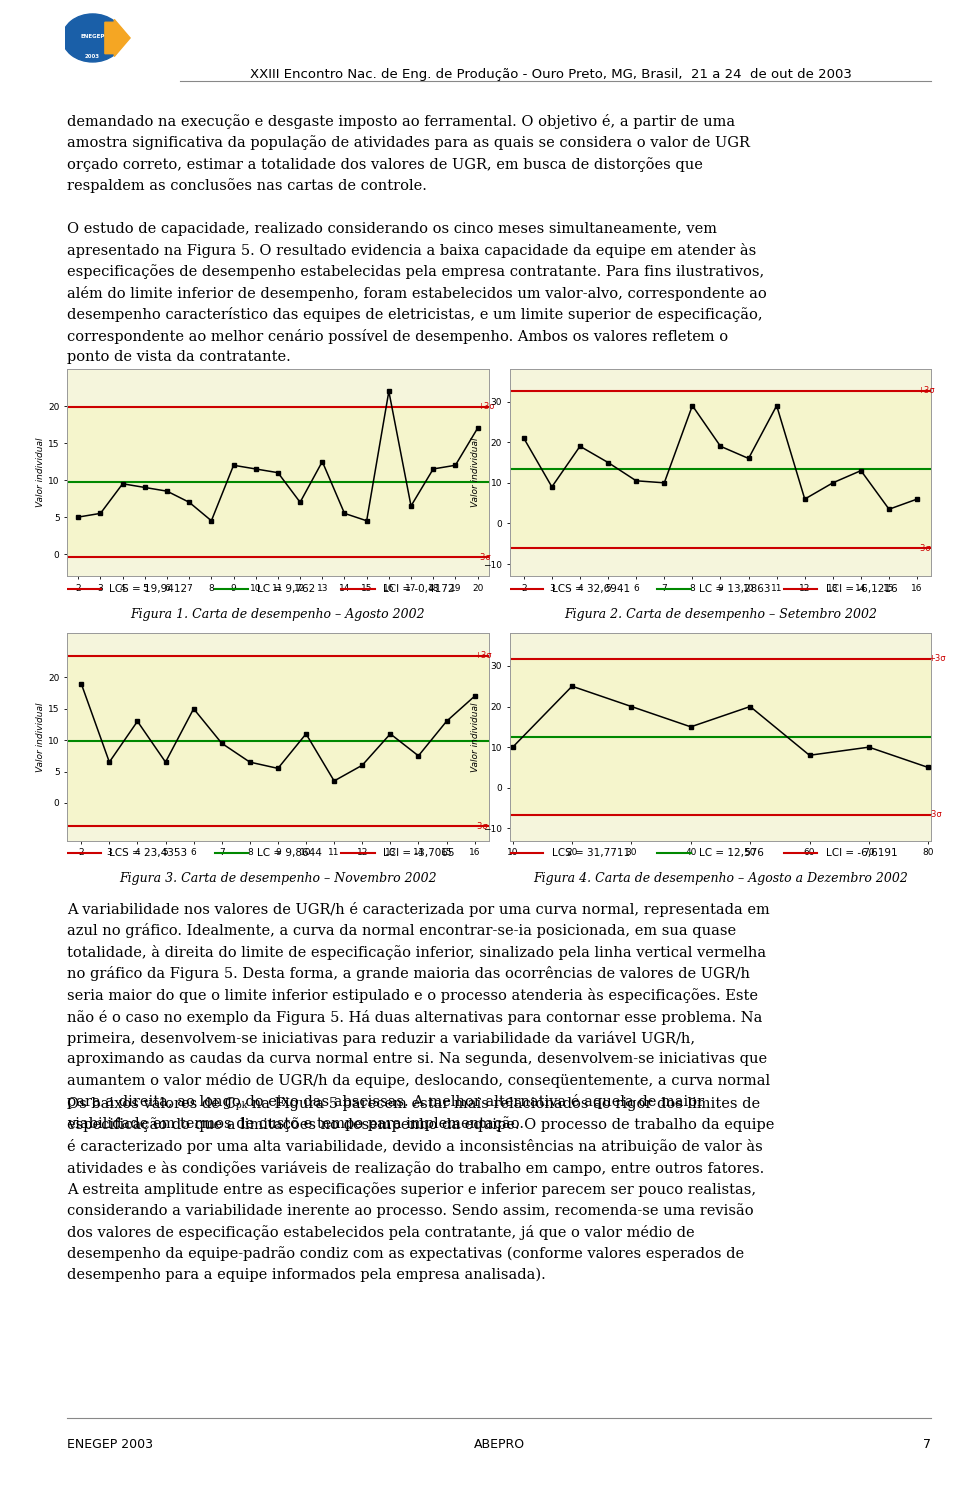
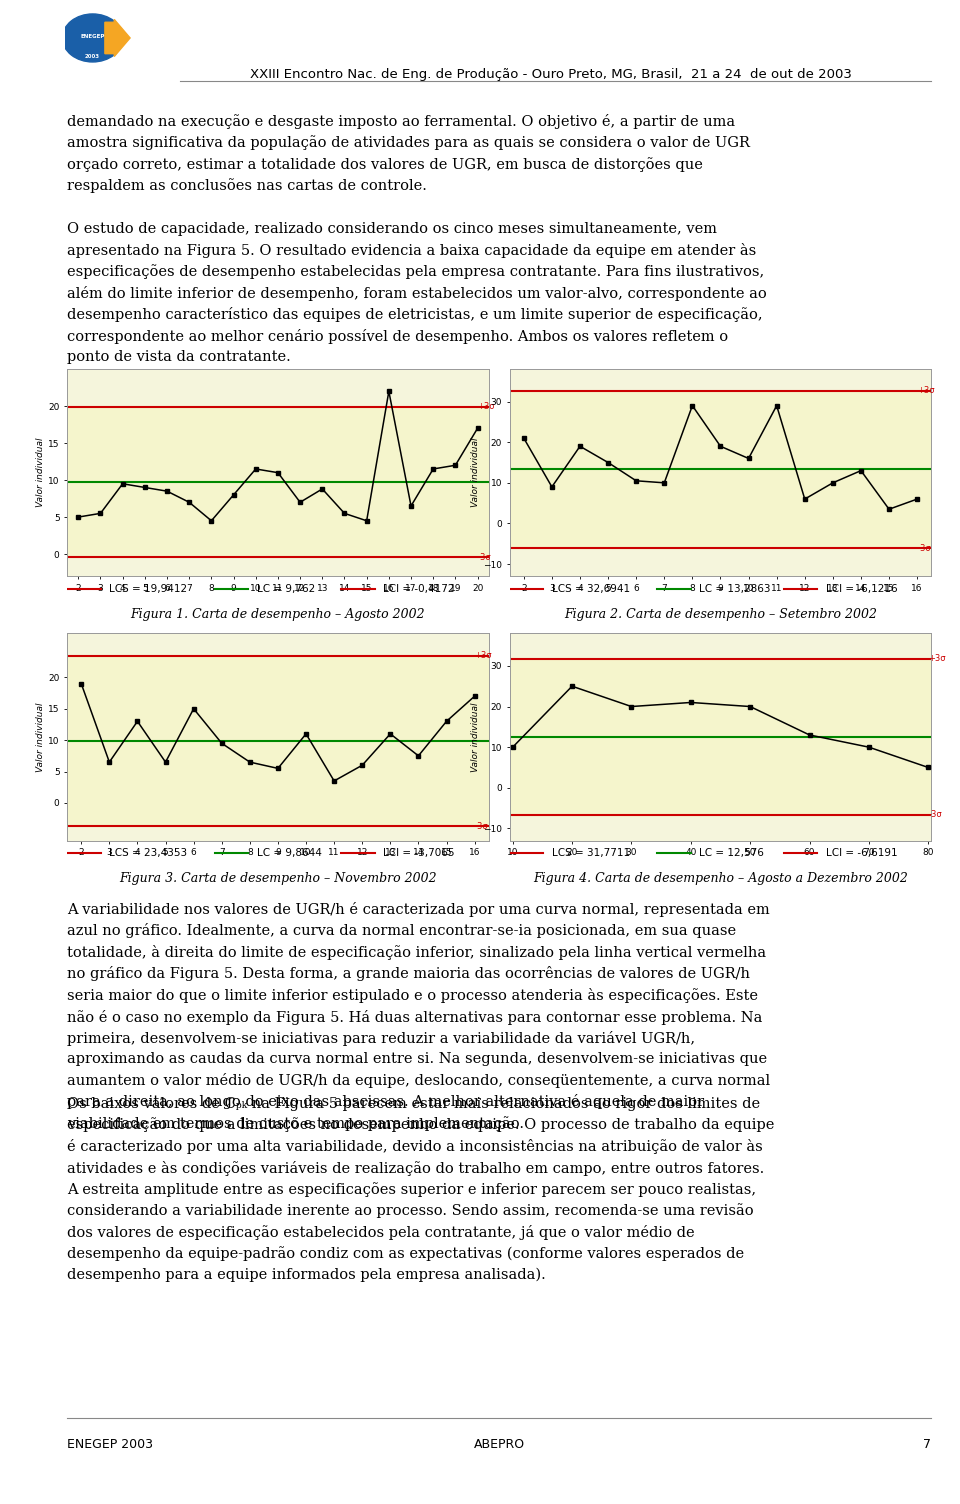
9: 12.0 -> 8.0
13: 12.5 -> 8.8
40: 15 -> 21
60: 8 -> 13
